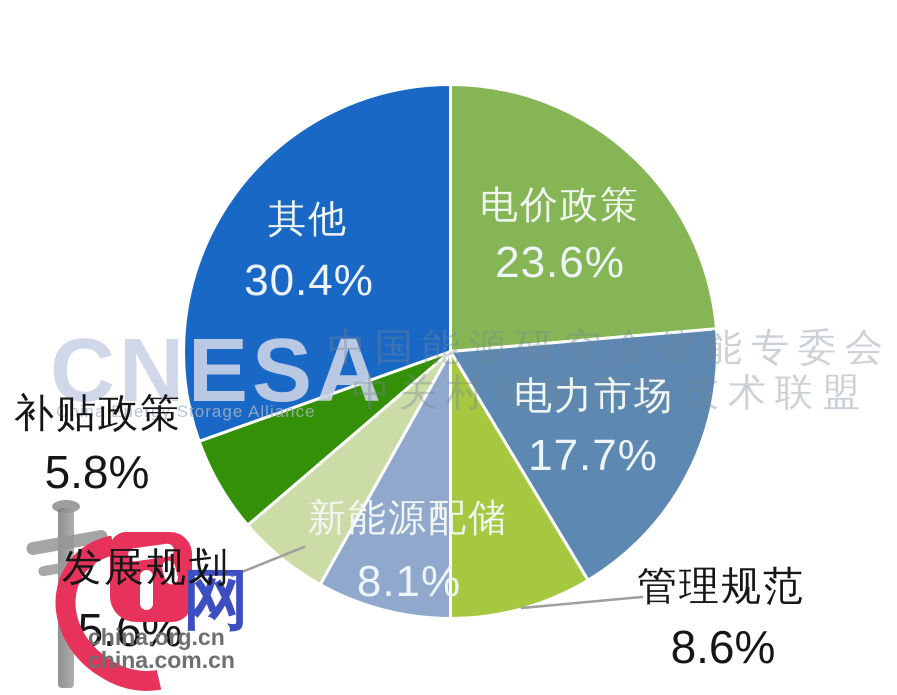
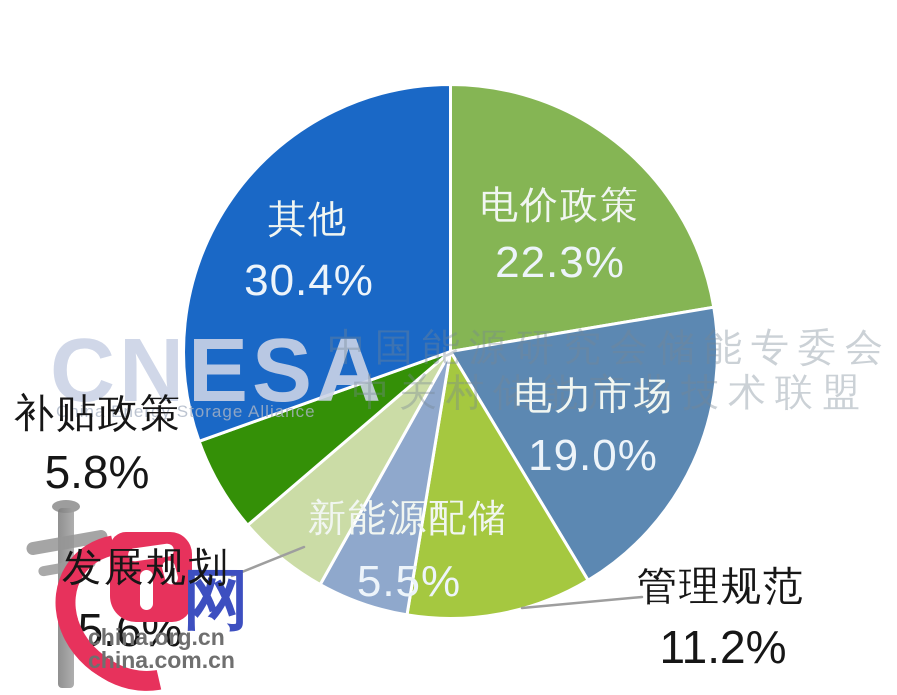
电价政策: 23.6% -> 22.3%
电力市场: 17.7% -> 19.0%
管理规范: 8.6% -> 11.2%
新能源配储: 8.1% -> 5.5%
